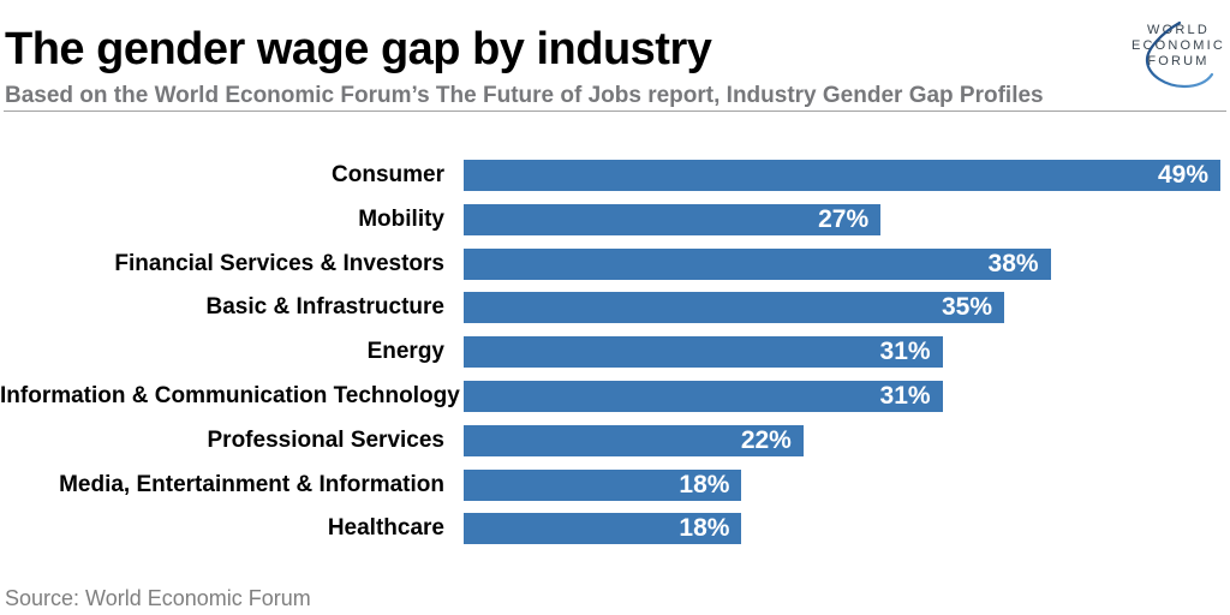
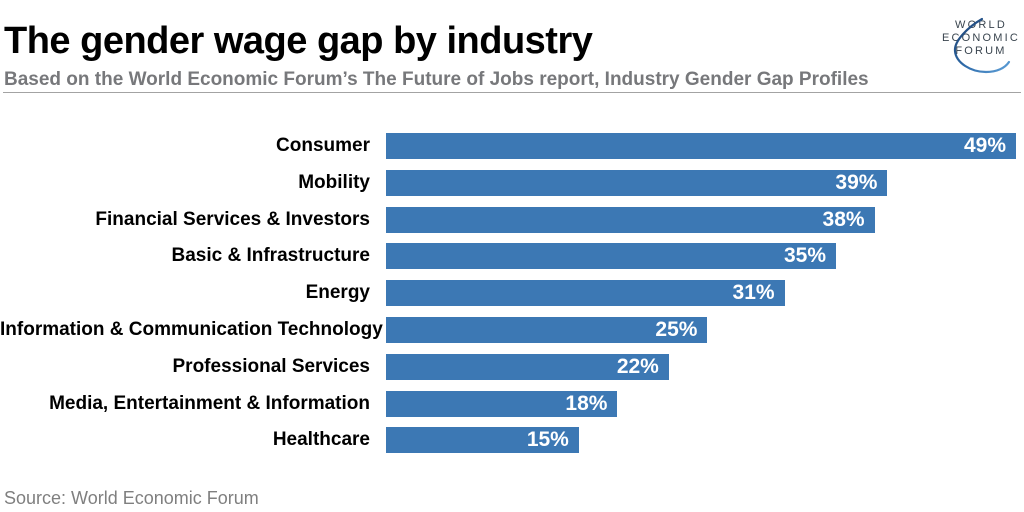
Mobility: 27% -> 39%
Information & Communication Technology: 31% -> 25%
Healthcare: 18% -> 15%
